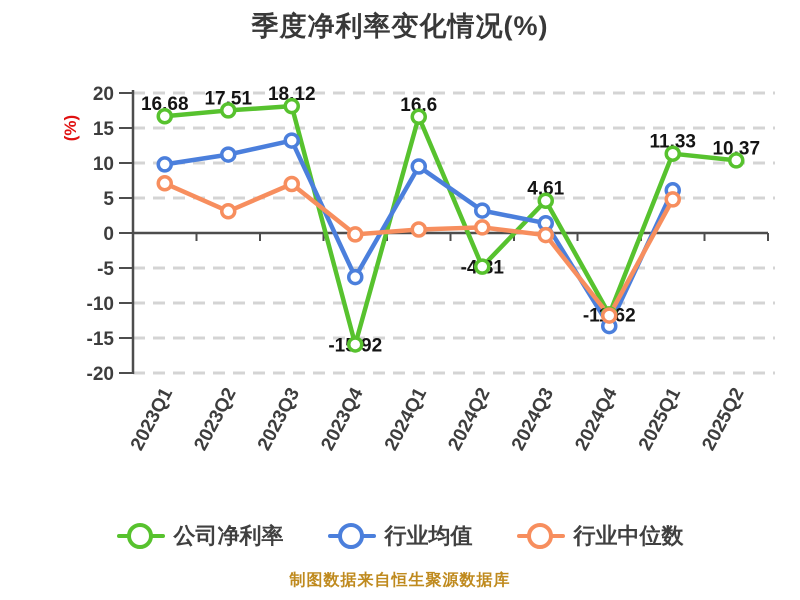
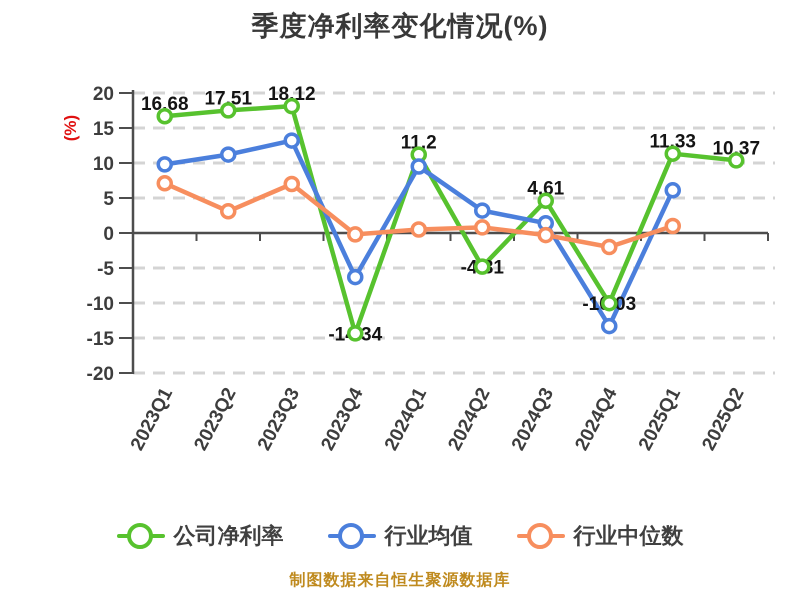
公司净利率/2023Q4: -15.92 -> -14.34
公司净利率/2024Q1: 16.6 -> 11.2
公司净利率/2024Q4: -11.62 -> -10.03
行业中位数/2024Q4: -12 -> -2
行业中位数/2025Q1: 5 -> 1
